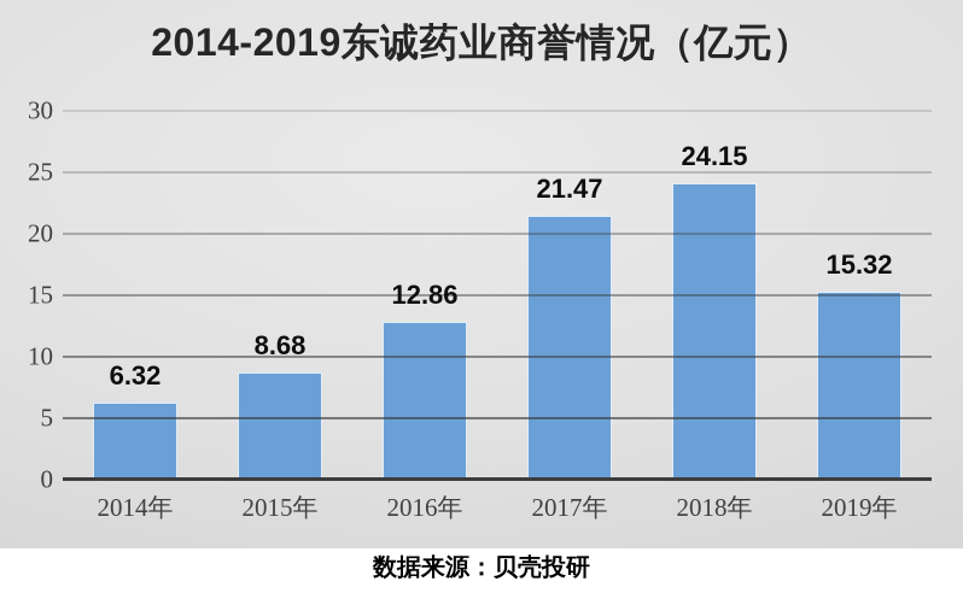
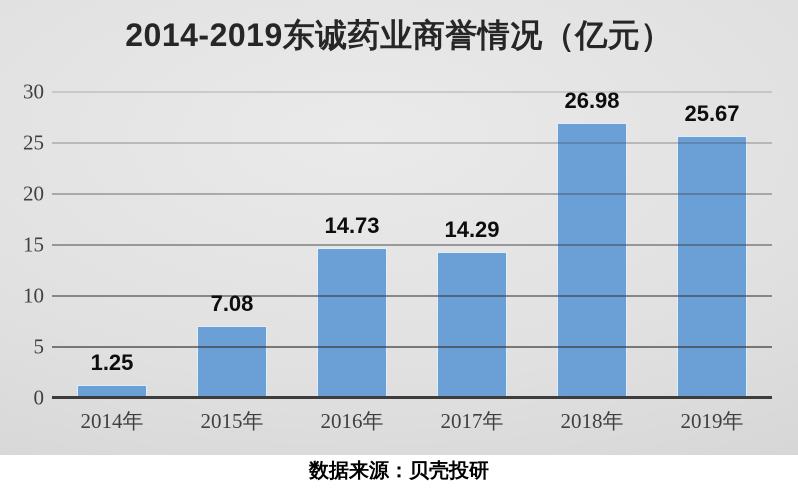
2014年: 6.32 -> 1.25
2015年: 8.68 -> 7.08
2016年: 12.86 -> 14.73
2017年: 21.47 -> 14.29
2018年: 24.15 -> 26.98
2019年: 15.32 -> 25.67
